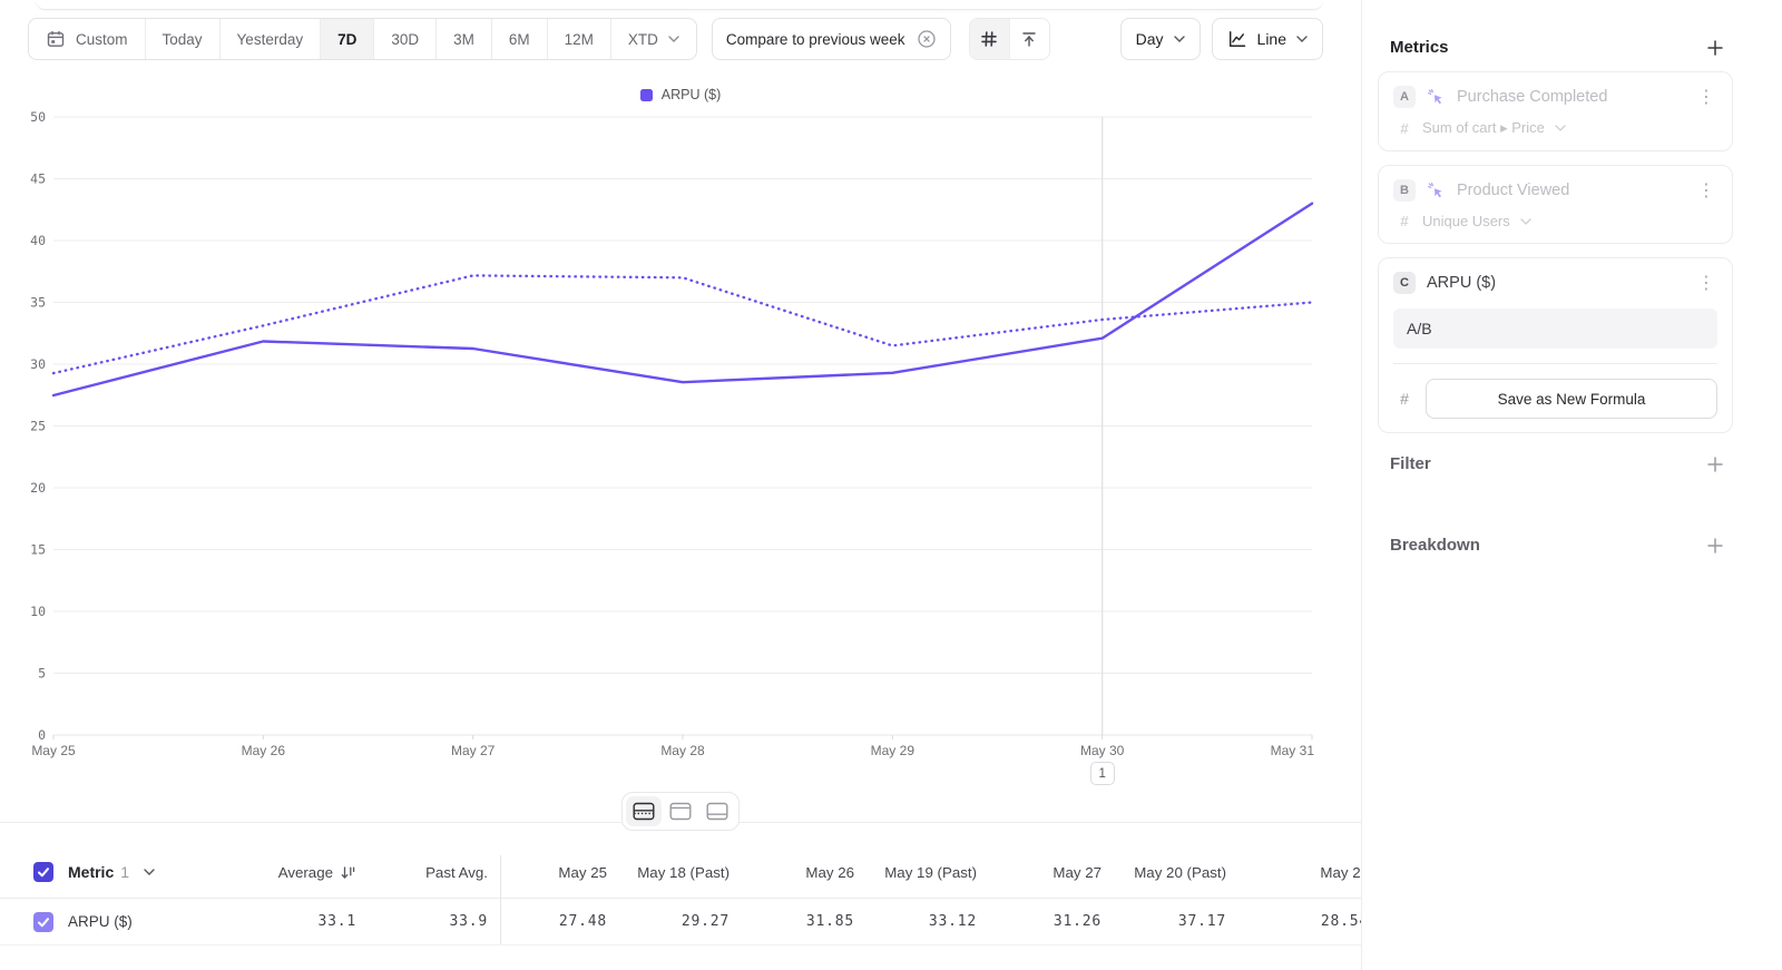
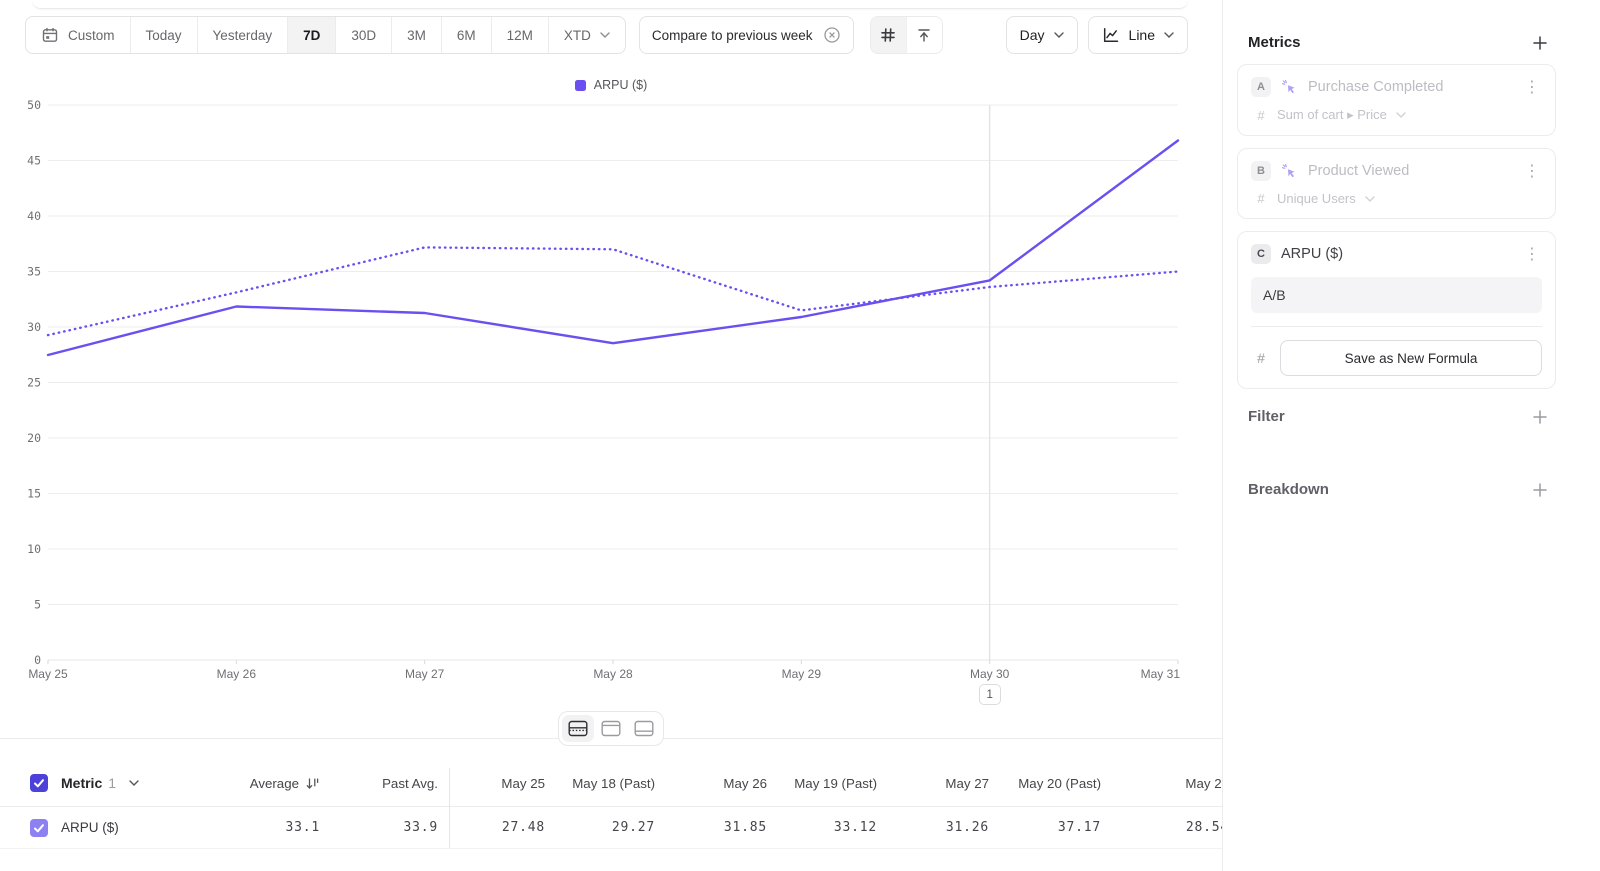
ARPU ($)/May 29: 29.3 -> 30.9
ARPU ($)/May 30: 32.1 -> 34.2
ARPU ($)/May 31: 43.0 -> 46.8
